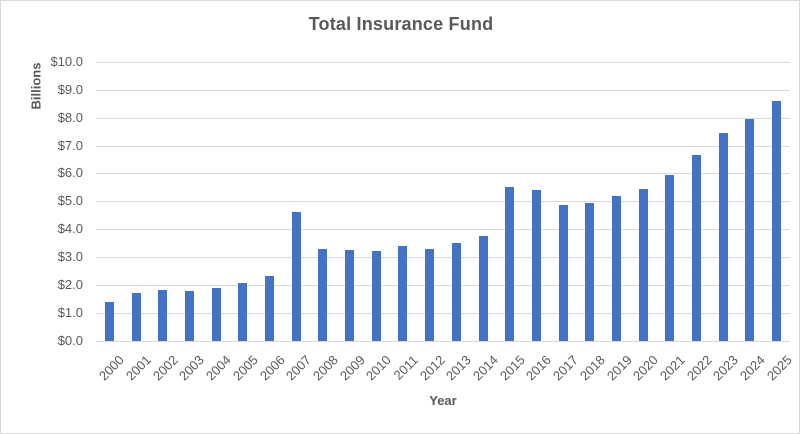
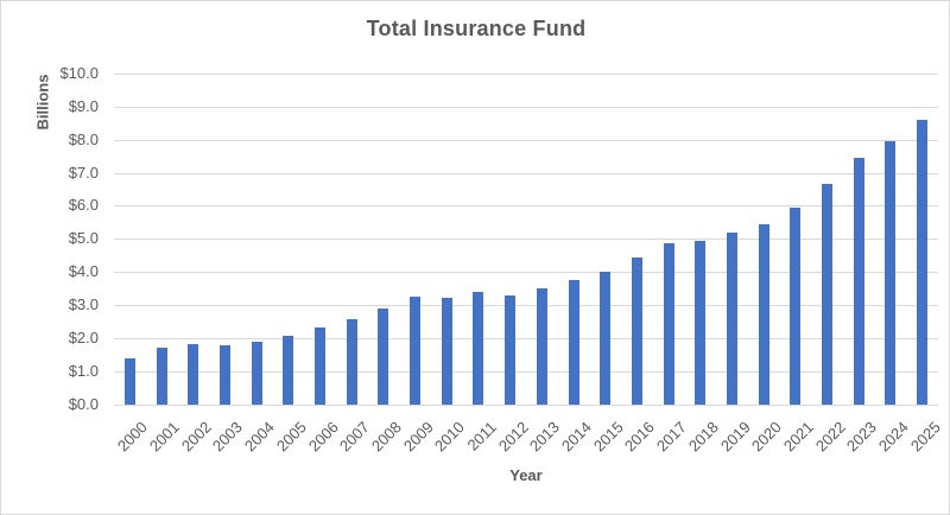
2007: $4.6 -> $2.5
2008: $3.3 -> $2.9
2015: $5.5 -> $4.0
2016: $5.4 -> $4.5
